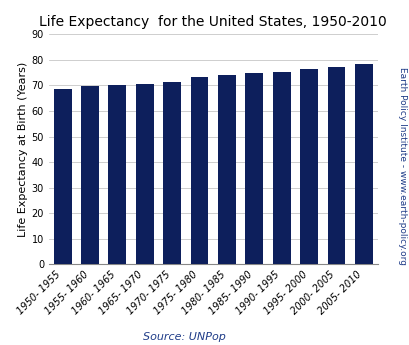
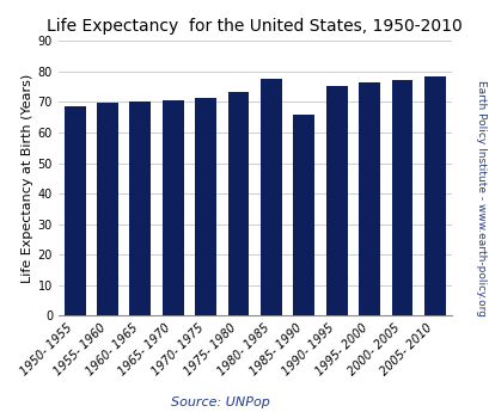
1980- 1985: 74.1 -> 77.5
1985- 1990: 75.0 -> 66.0
